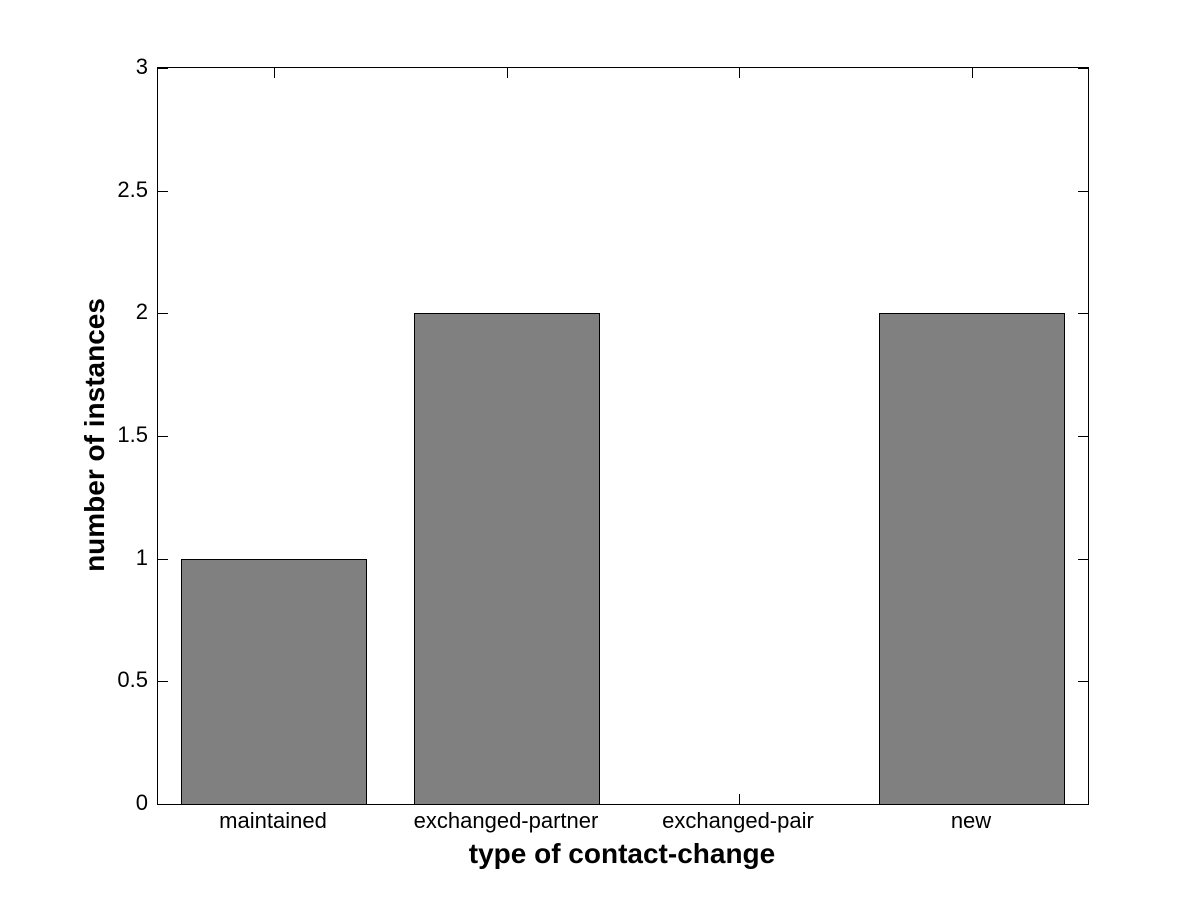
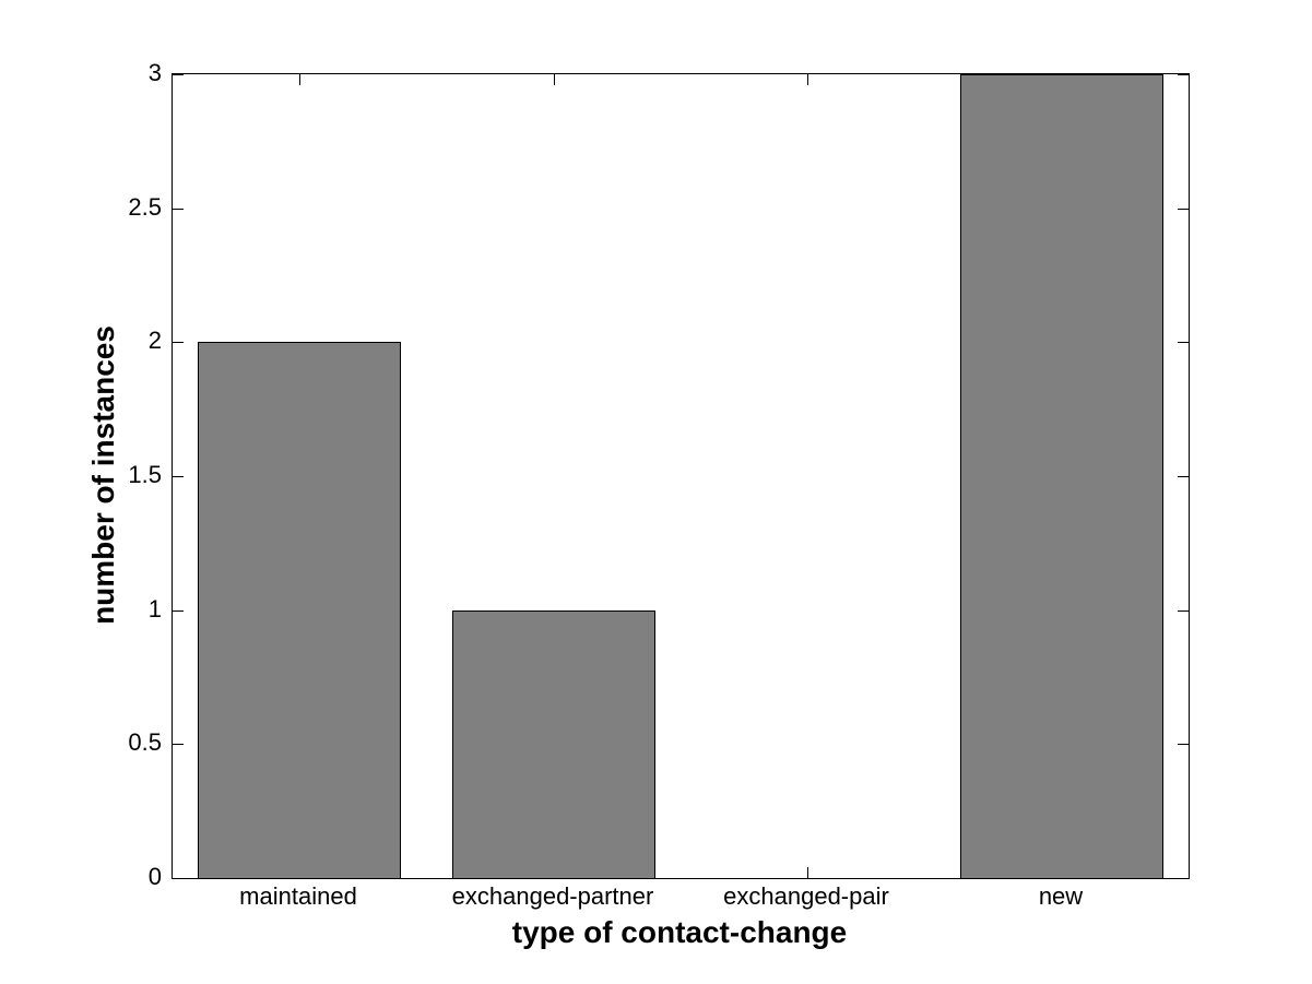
maintained: 1 -> 2
exchanged-partner: 2 -> 1
new: 2 -> 3
